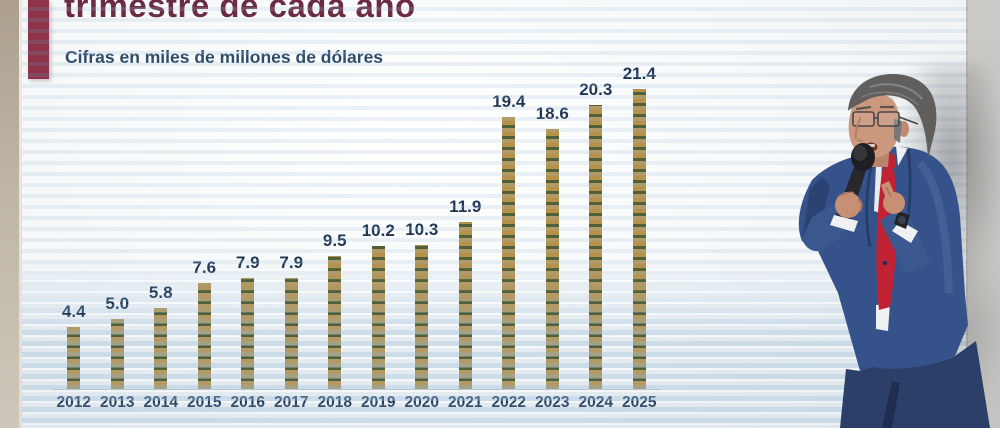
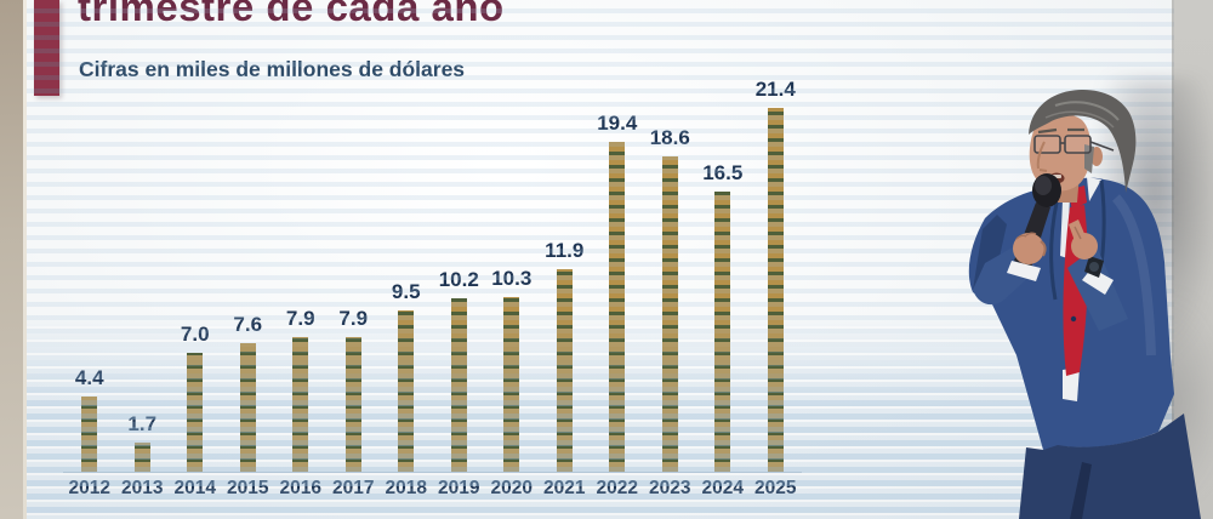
2013: 5.0 -> 1.7
2014: 5.8 -> 7.0
2024: 20.3 -> 16.5
